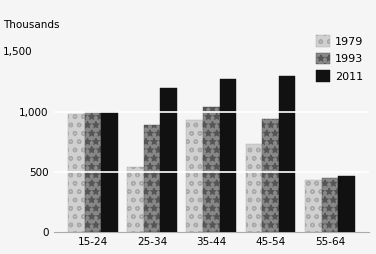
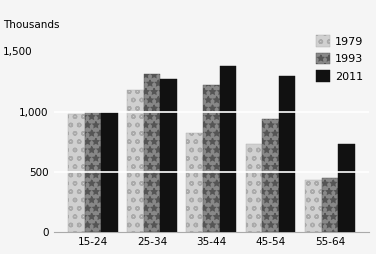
1979/25-34: 540 -> 1,180
1993/25-34: 890 -> 1,310
2011/25-34: 1,200 -> 1,270
1979/35-44: 930 -> 820
1993/35-44: 1,040 -> 1,220
2011/35-44: 1,270 -> 1,380
2011/55-64: 470 -> 730
